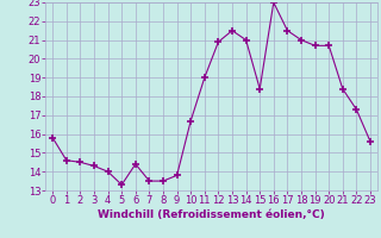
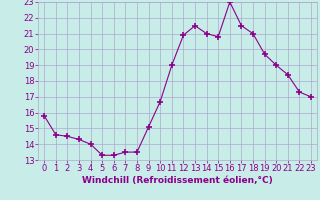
6: 14.4 -> 13.3
9: 13.8 -> 15.1
15: 18.4 -> 20.8
19: 20.7 -> 19.7
20: 20.7 -> 19.0
23: 15.6 -> 17.0
